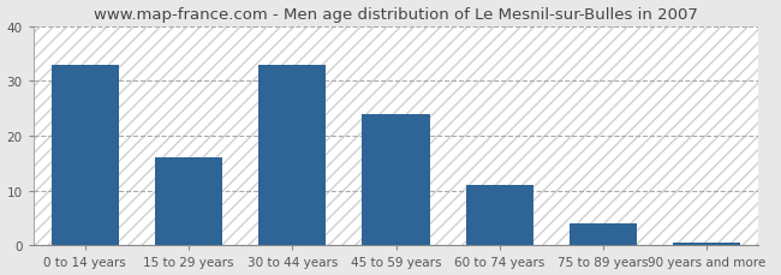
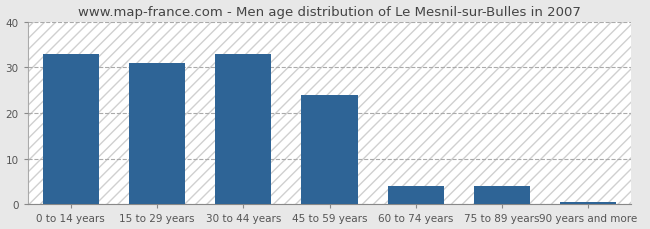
15 to 29 years: 16.0 -> 31.0
60 to 74 years: 11.0 -> 4.0
